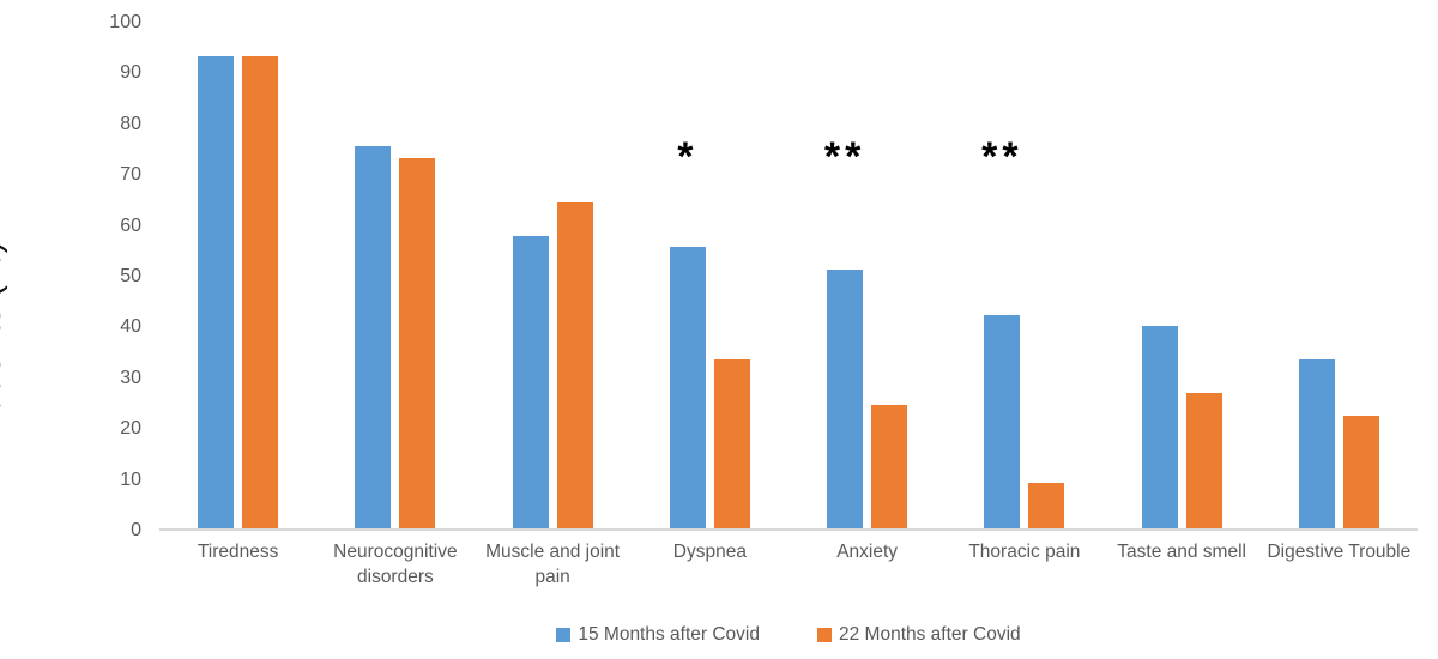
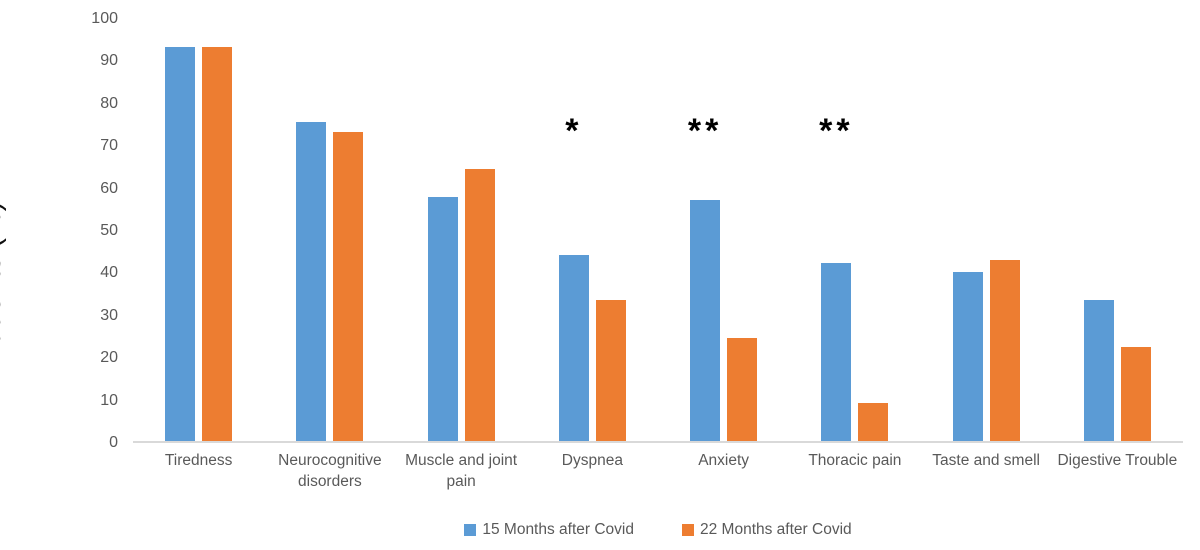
15 Months after Covid/Dyspnea: 56 -> 44
15 Months after Covid/Anxiety: 51 -> 57
22 Months after Covid/Taste and smell: 27 -> 43
